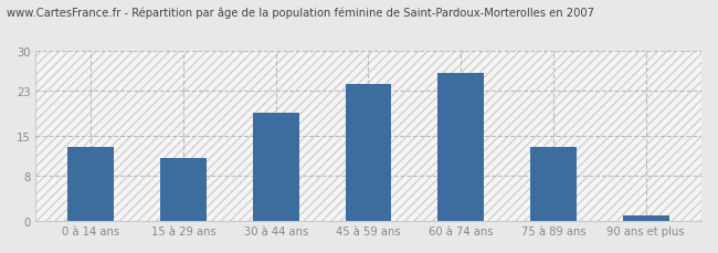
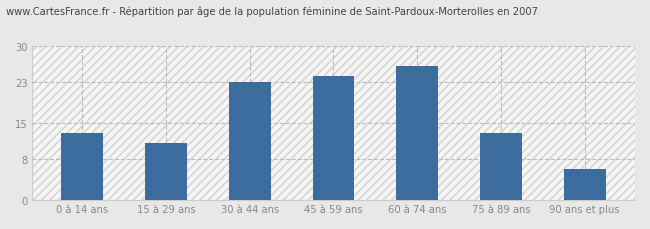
30 à 44 ans: 19 -> 23
90 ans et plus: 1 -> 6
